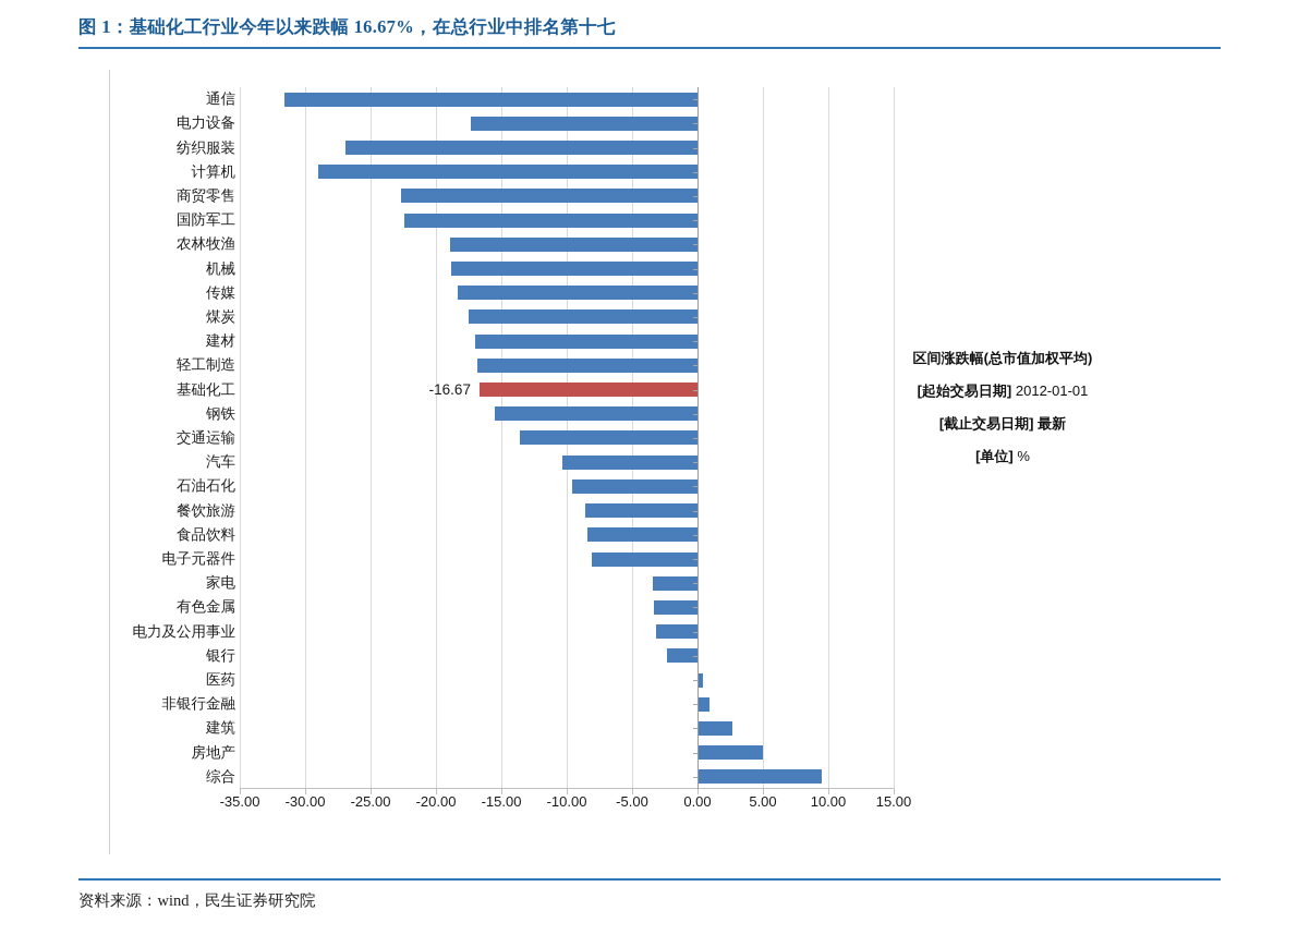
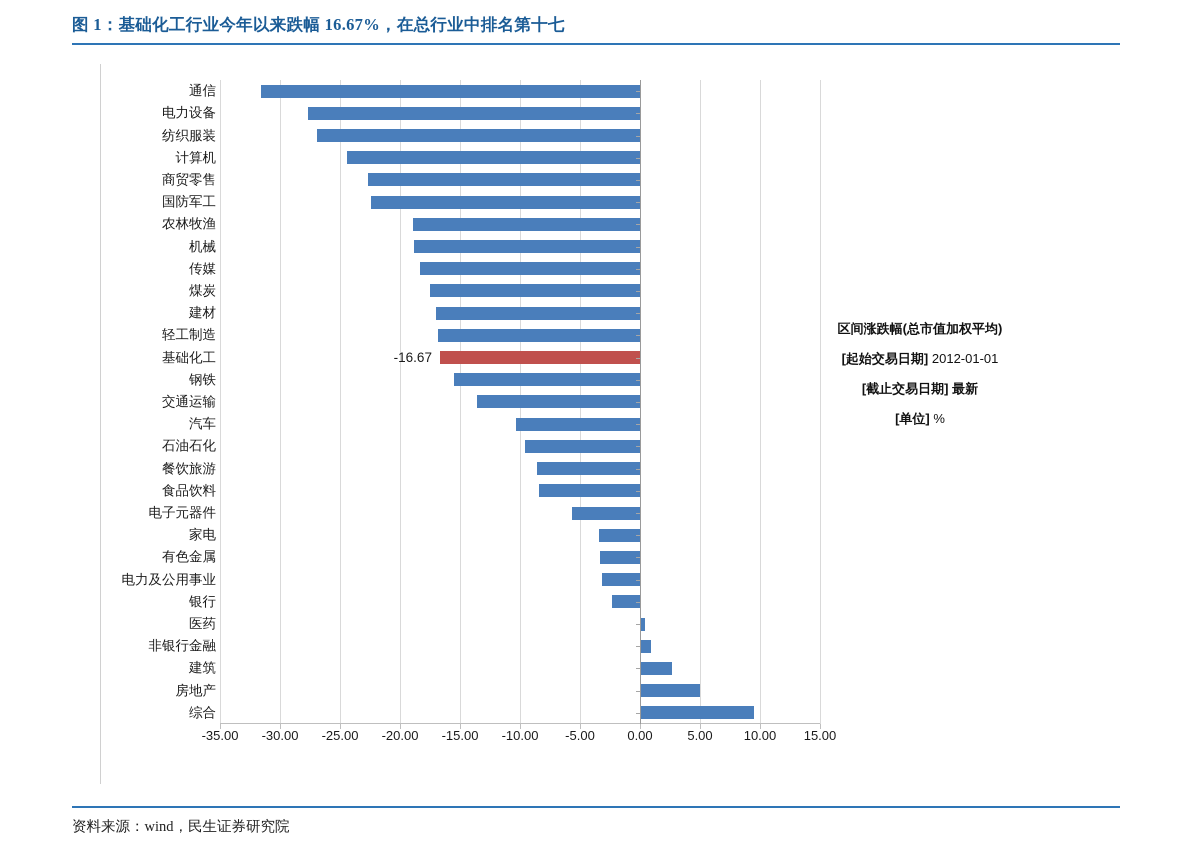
电力设备: -17.3 -> -27.7
计算机: -29.0 -> -24.4
电子元器件: -8.1 -> -5.7
